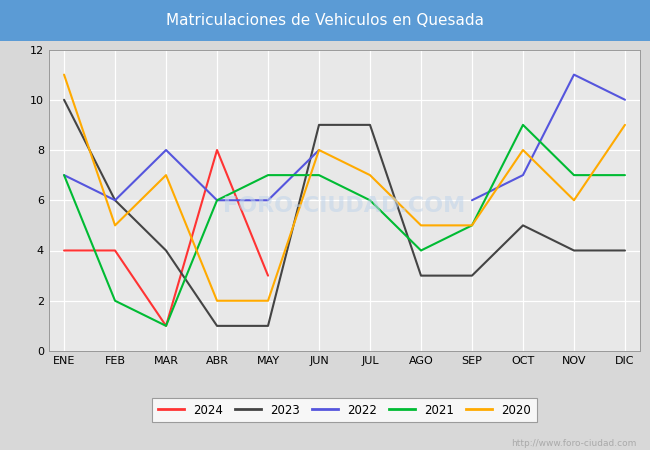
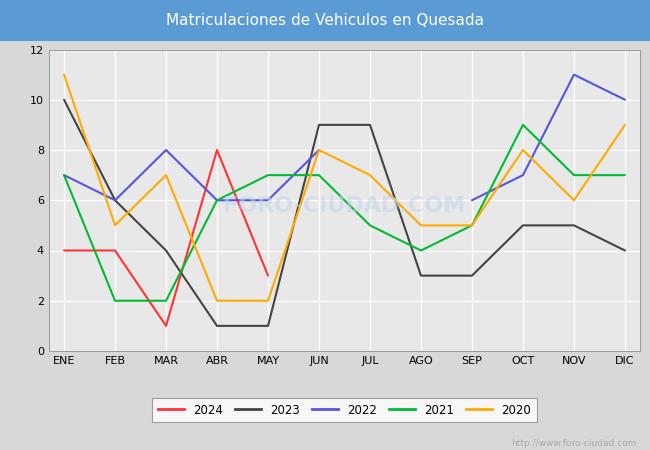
2021/MAR: 1 -> 2
2021/JUL: 6 -> 5
2023/NOV: 4 -> 5
